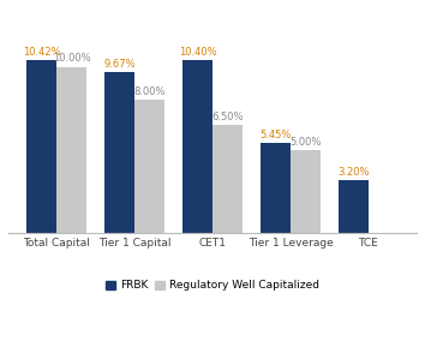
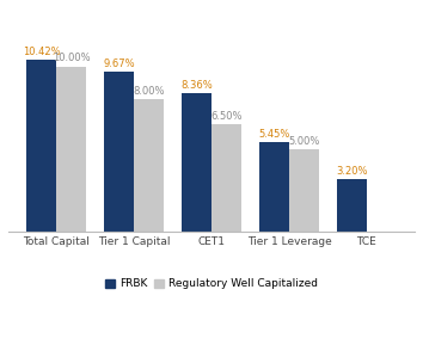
FRBK/CET1: 10.40% -> 8.36%
